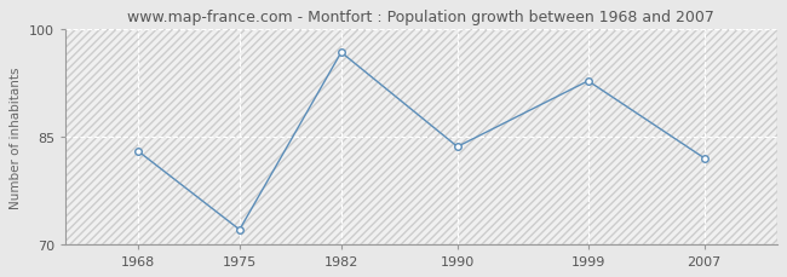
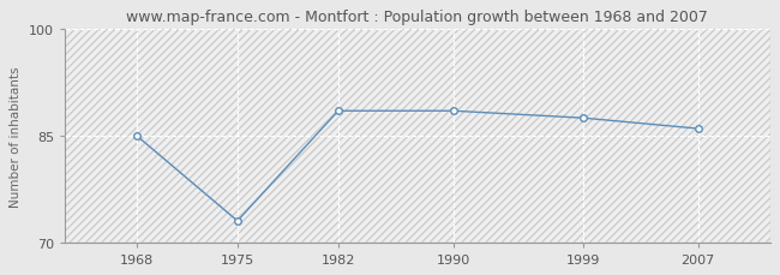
1968: 83.0 -> 85.0
1975: 72.0 -> 73.0
1982: 96.8 -> 88.5
1990: 83.6 -> 88.5
1999: 92.8 -> 87.5
2007: 82.0 -> 86.0
